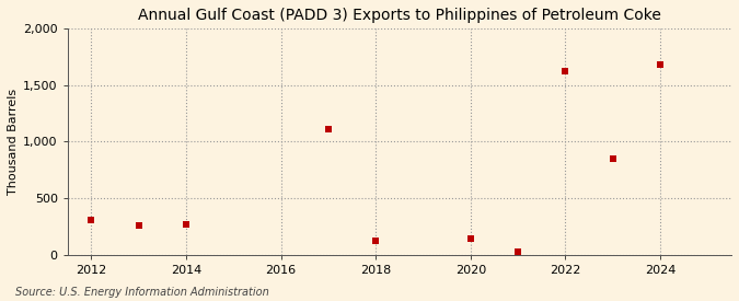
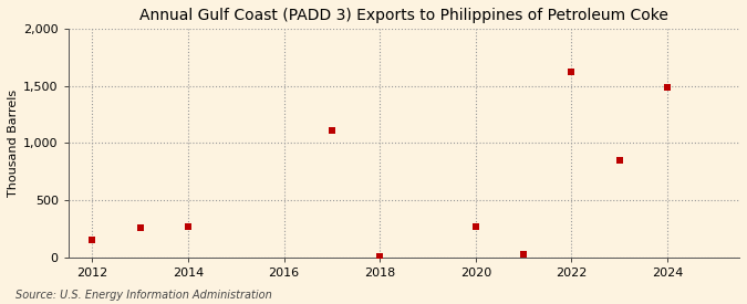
2012: 310 -> 150
2018: 120 -> 0
2020: 140 -> 260
2024: 1,680 -> 1,490
